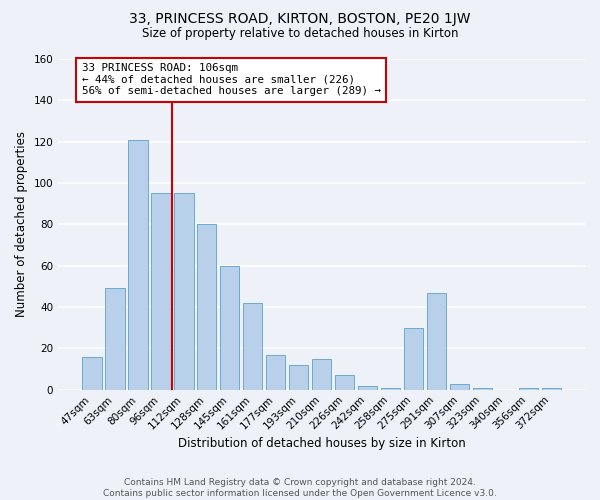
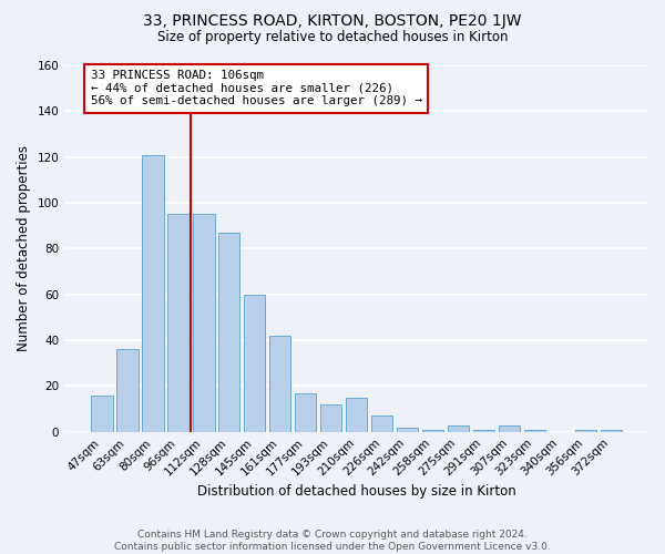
63sqm: 49 -> 36
128sqm: 80 -> 87
275sqm: 30 -> 3
291sqm: 47 -> 1
